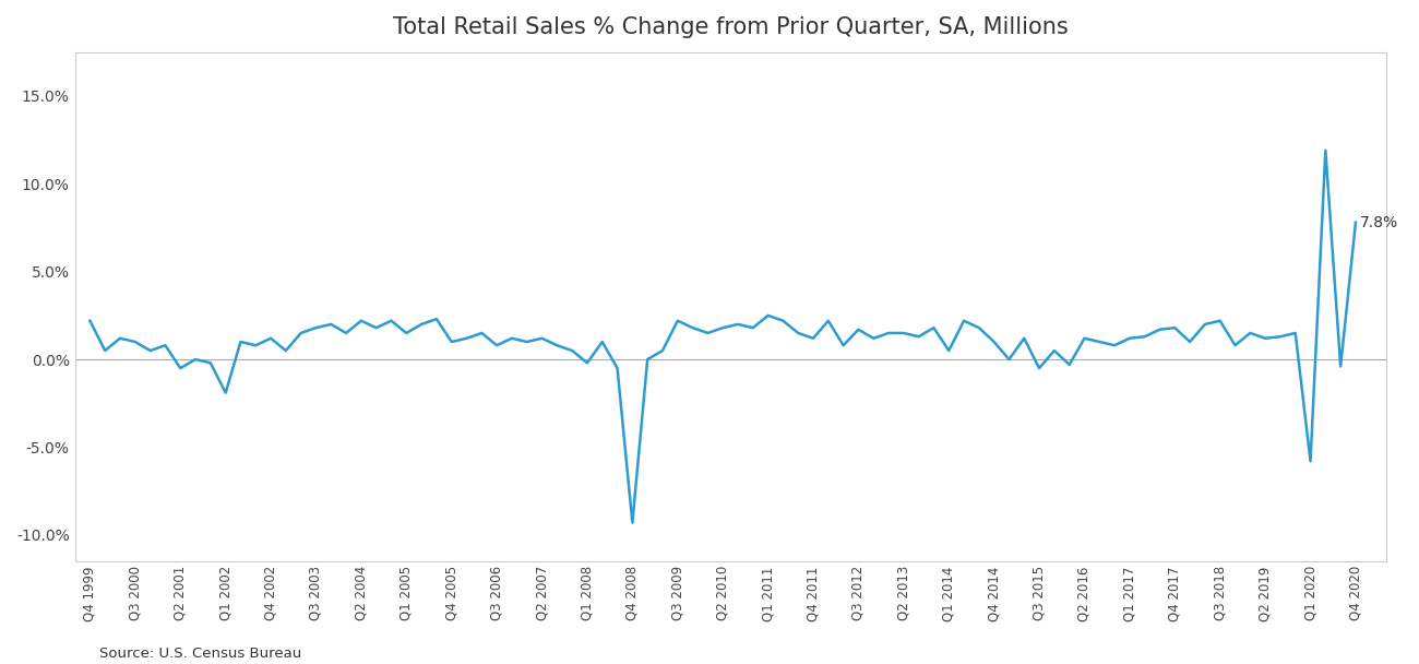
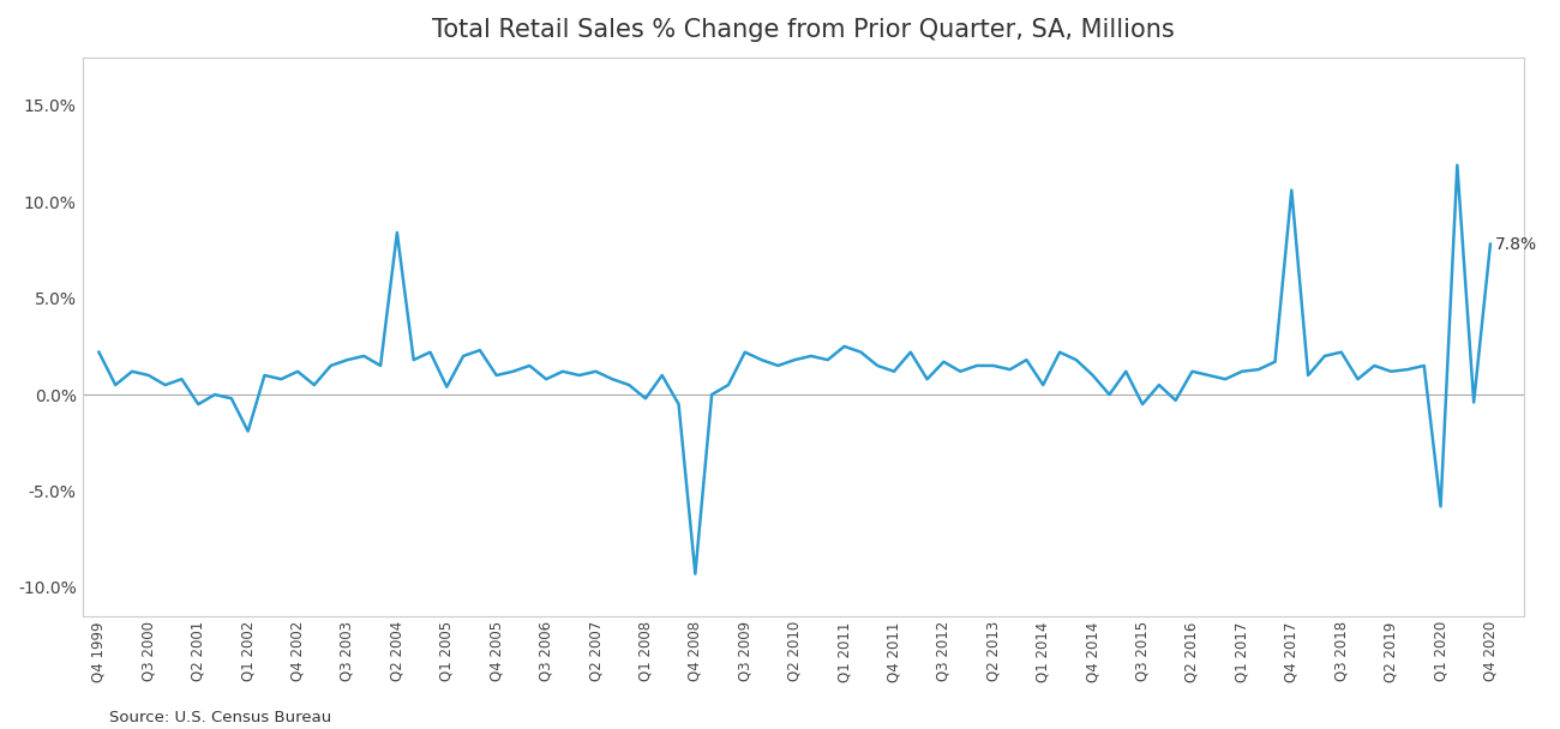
Q2 2004: 2.2% -> 8.4%
Q1 2005: 1.5% -> 0.4%
Q4 2017: 1.8% -> 10.6%
